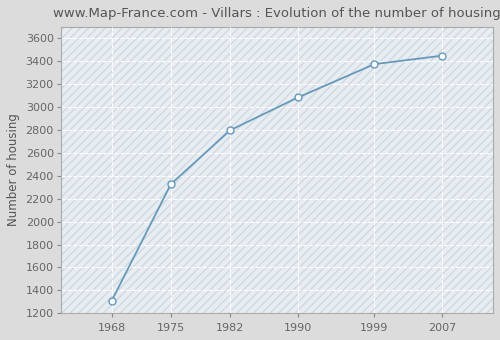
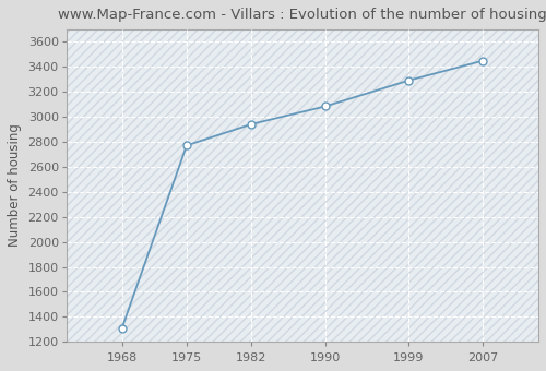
1975: 2330 -> 2770
1982: 2800 -> 2940
1999: 3370 -> 3290
